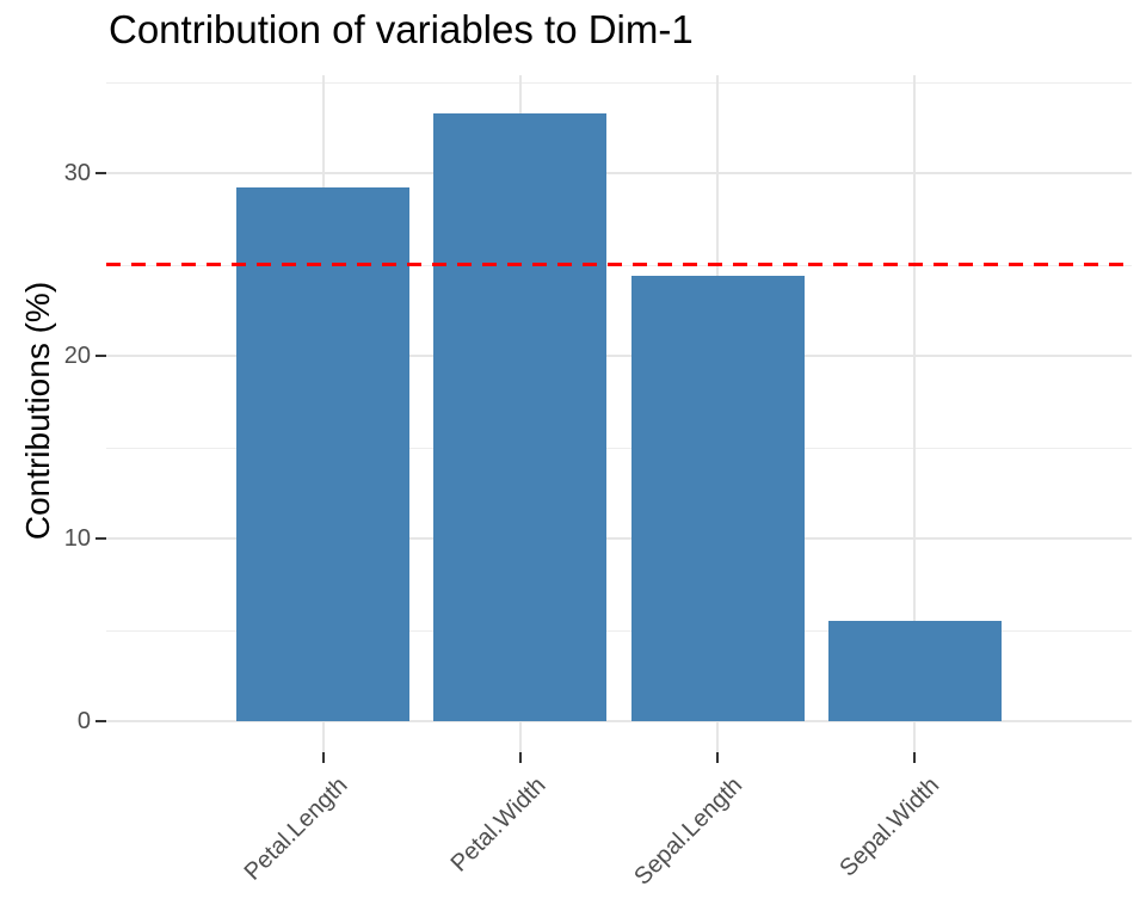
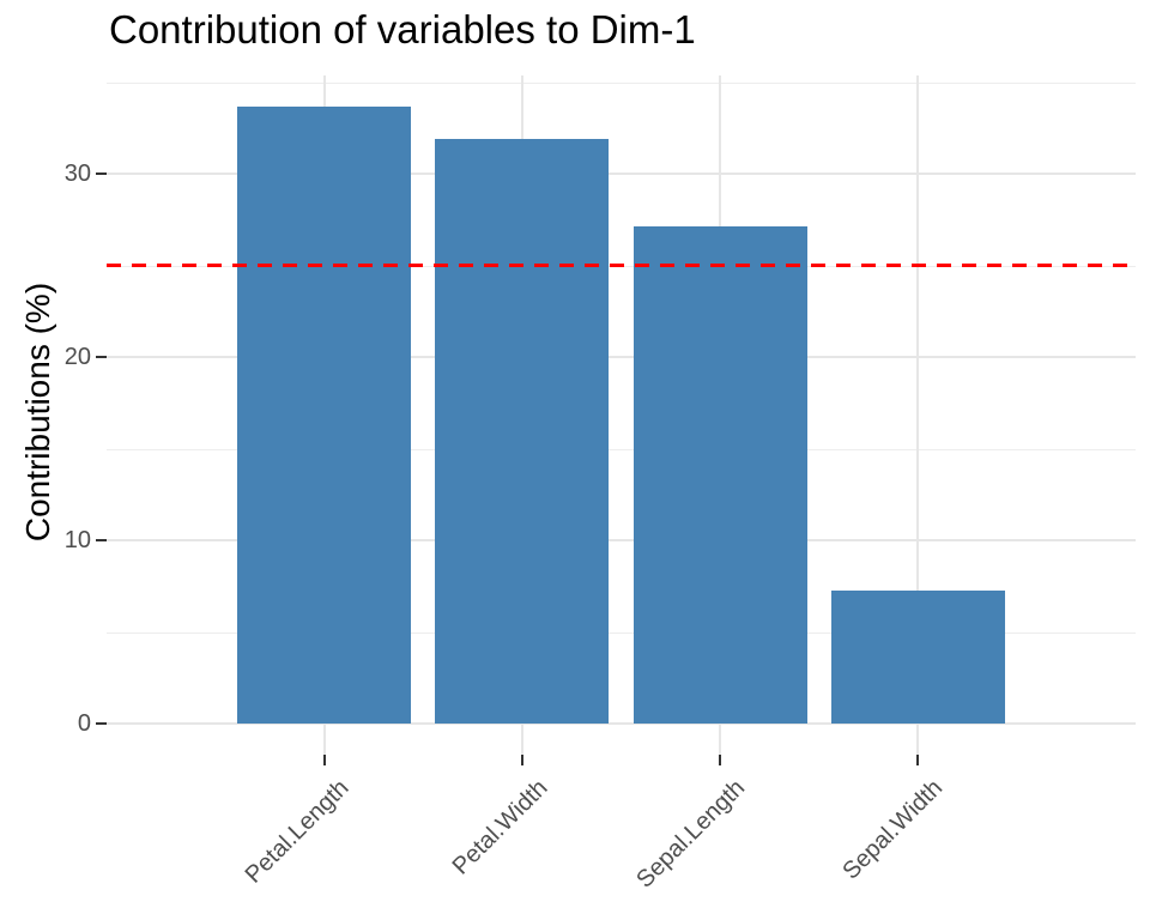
Petal.Length: 29.2 -> 33.7
Petal.Width: 33.3 -> 31.9
Sepal.Length: 24.4 -> 27.1
Sepal.Width: 5.5 -> 7.2
